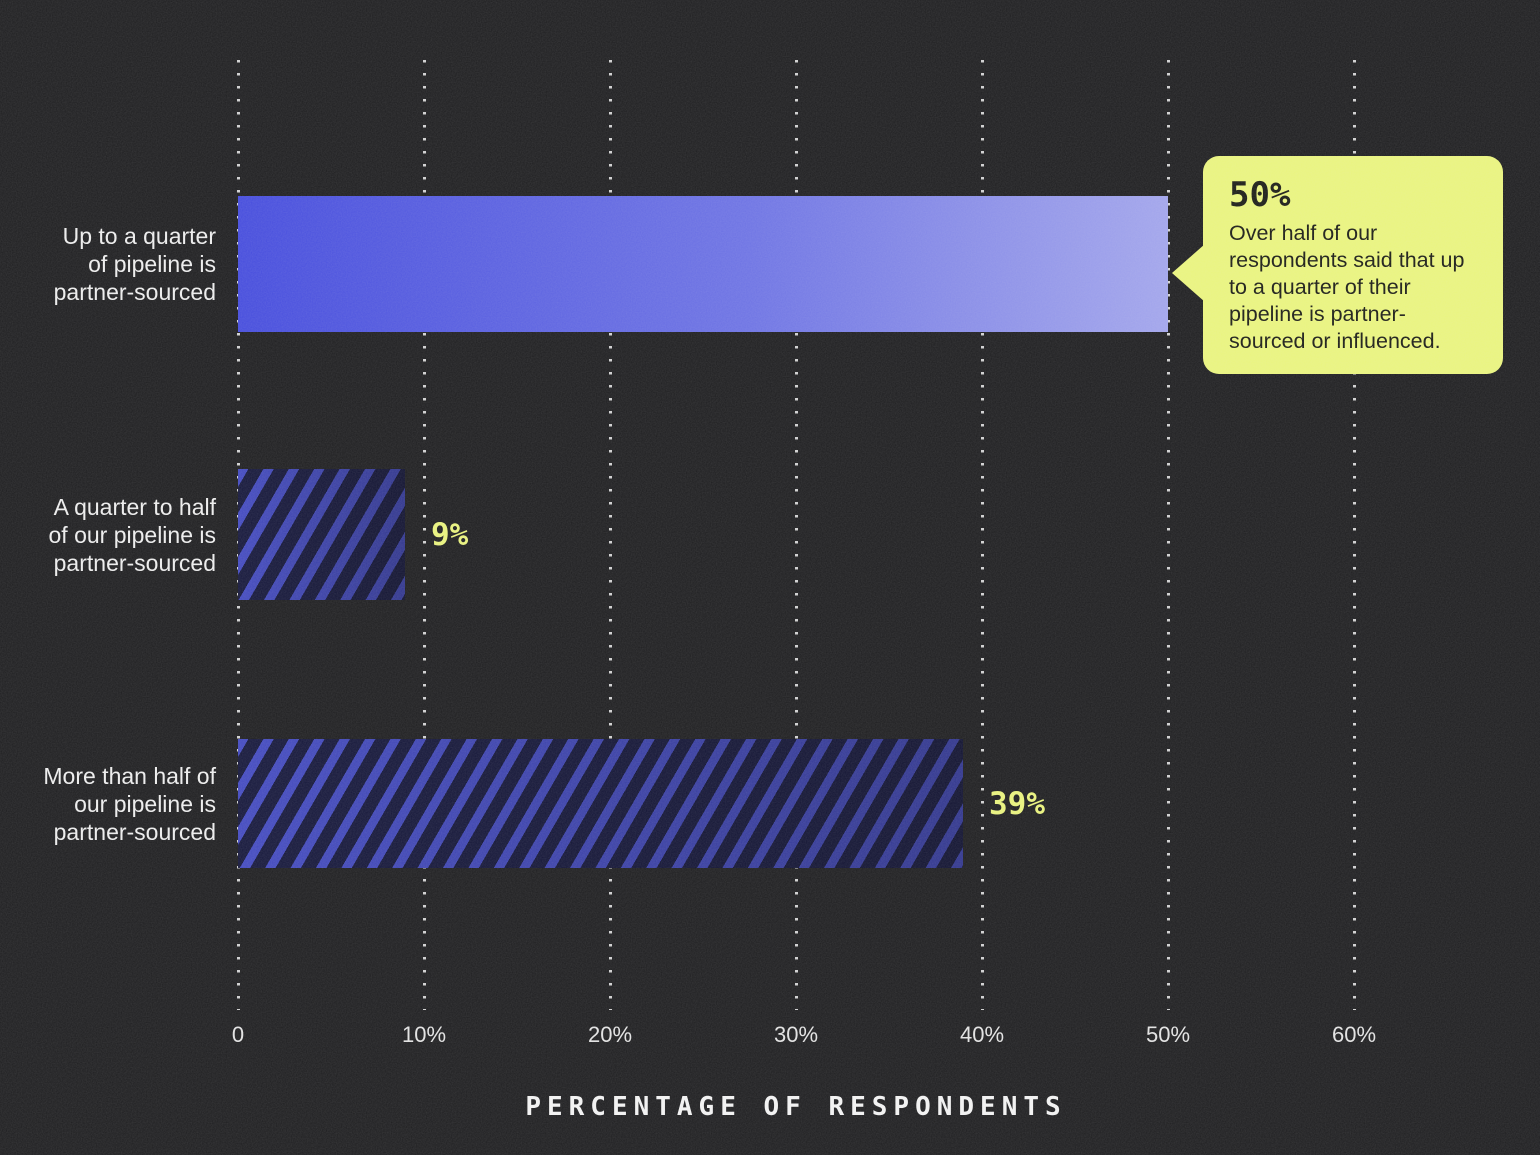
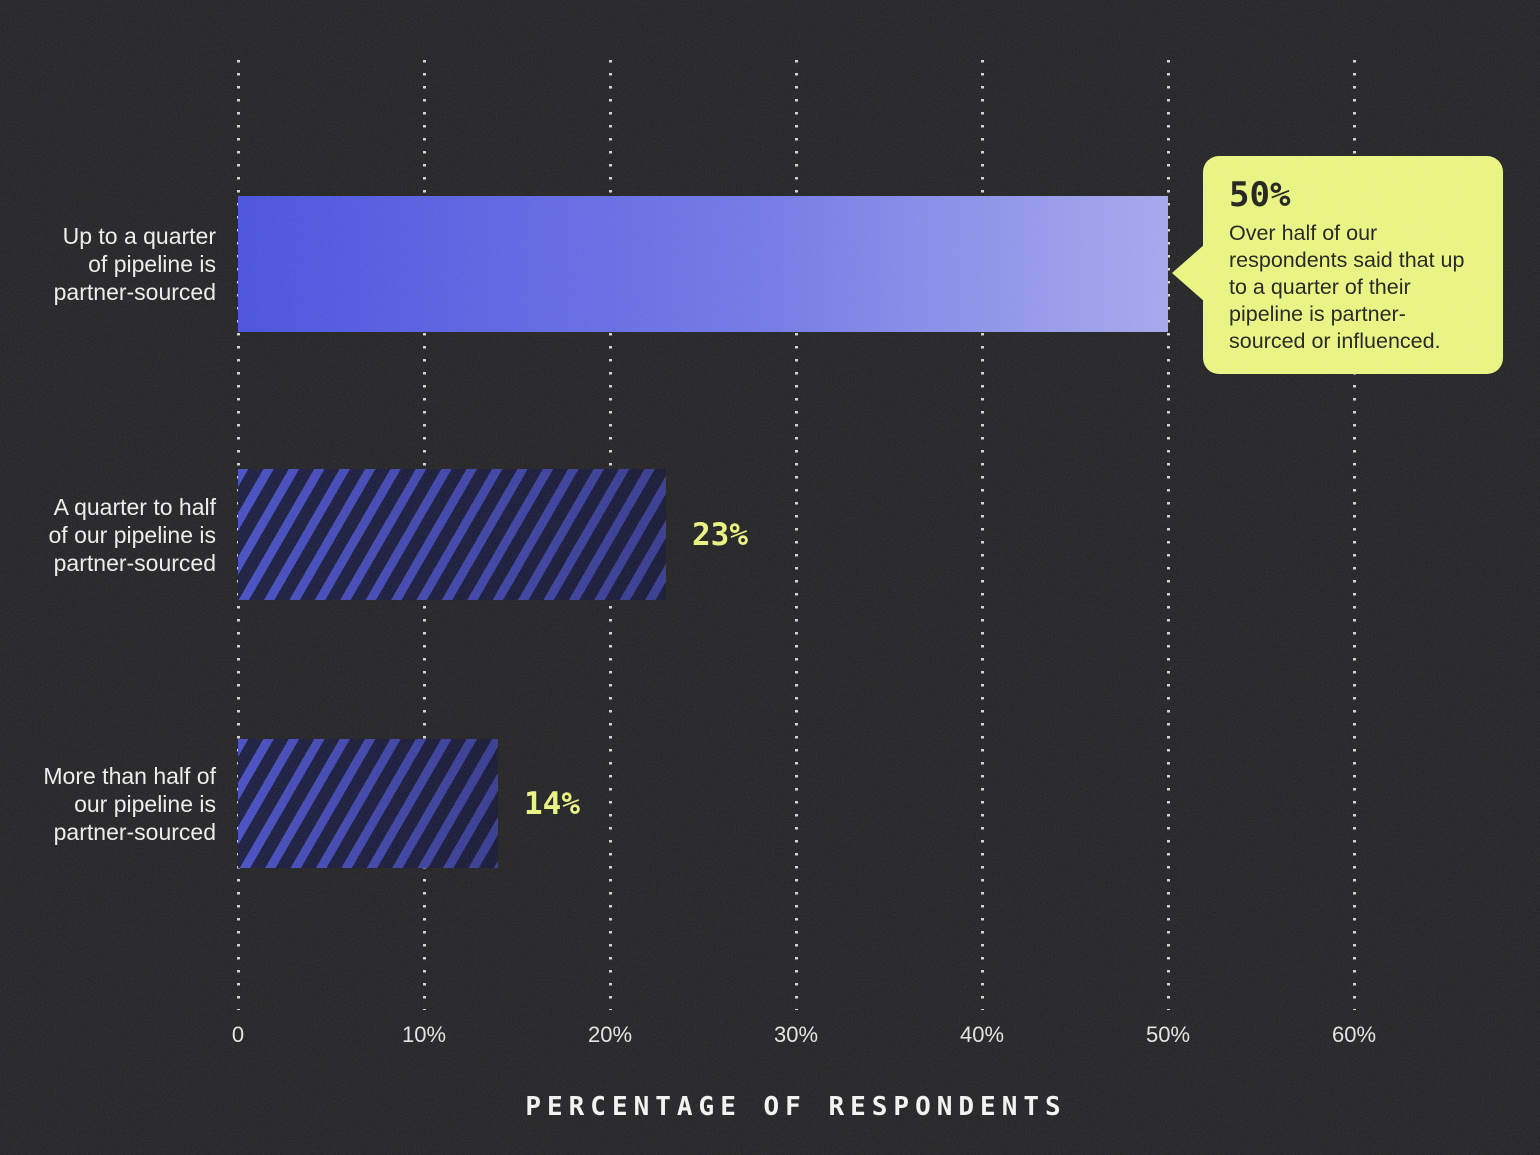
A quarter to half of our pipeline is partner-sourced: 9% -> 23%
More than half of our pipeline is partner-sourced: 39% -> 14%
